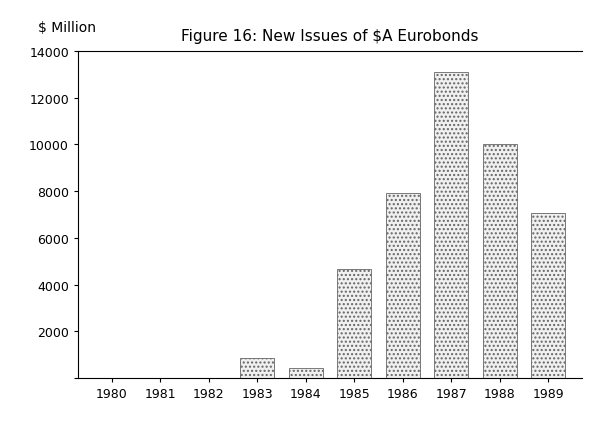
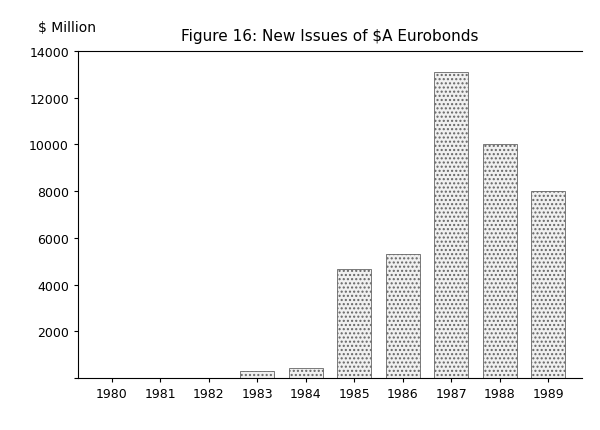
1983: 850 -> 300
1986: 7900 -> 5300
1989: 7050 -> 8000
